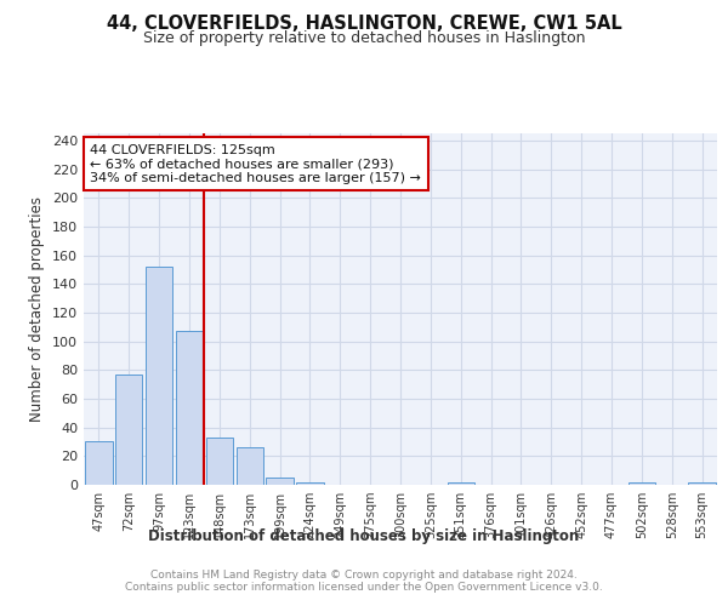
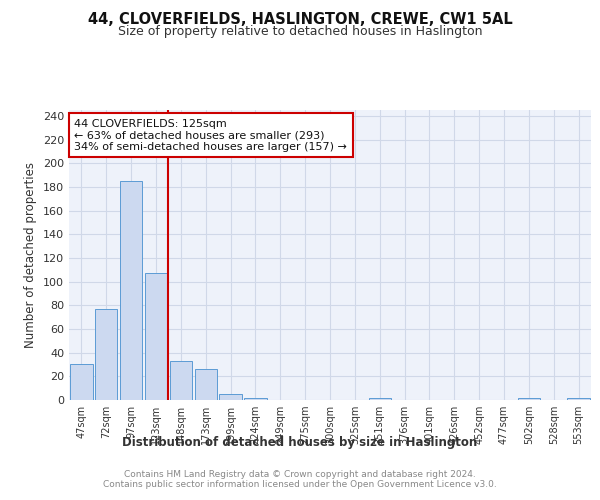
97sqm: 152 -> 185
